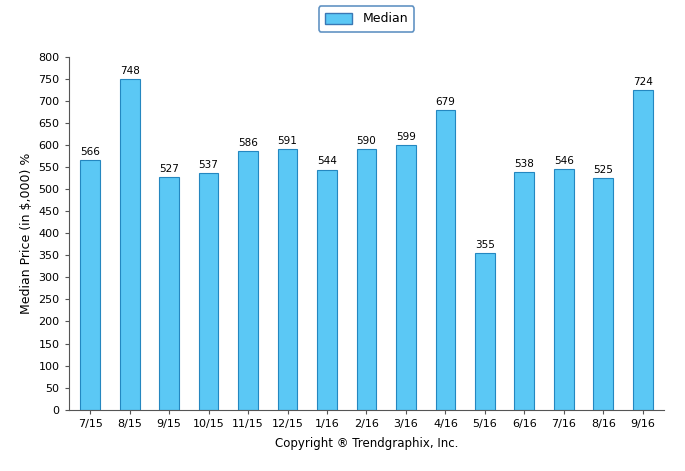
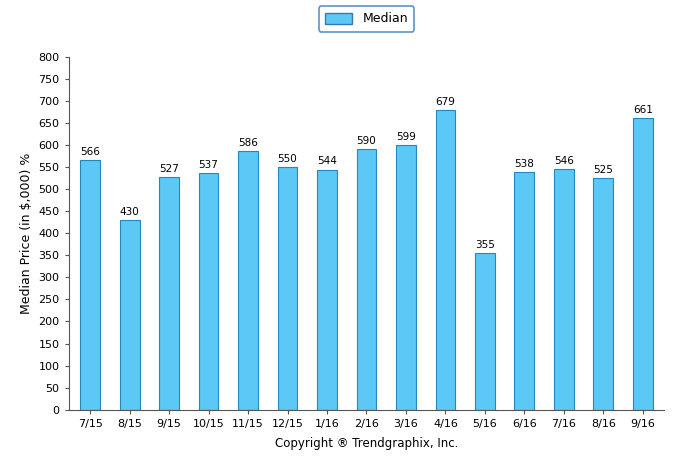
8/15: 748 -> 430
12/15: 591 -> 550
9/16: 724 -> 661
